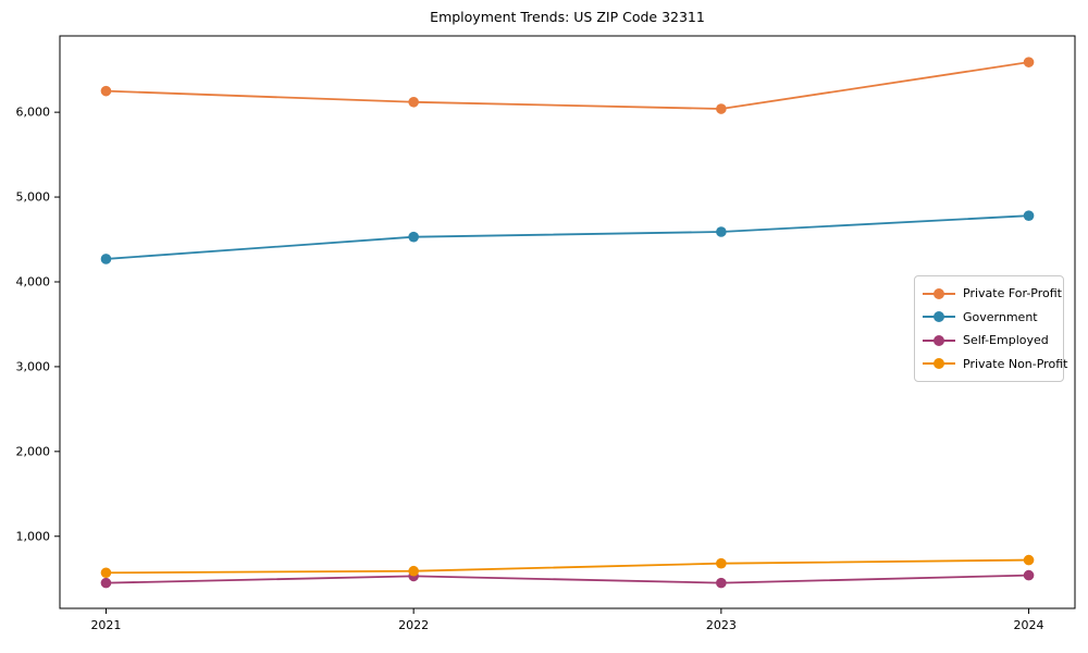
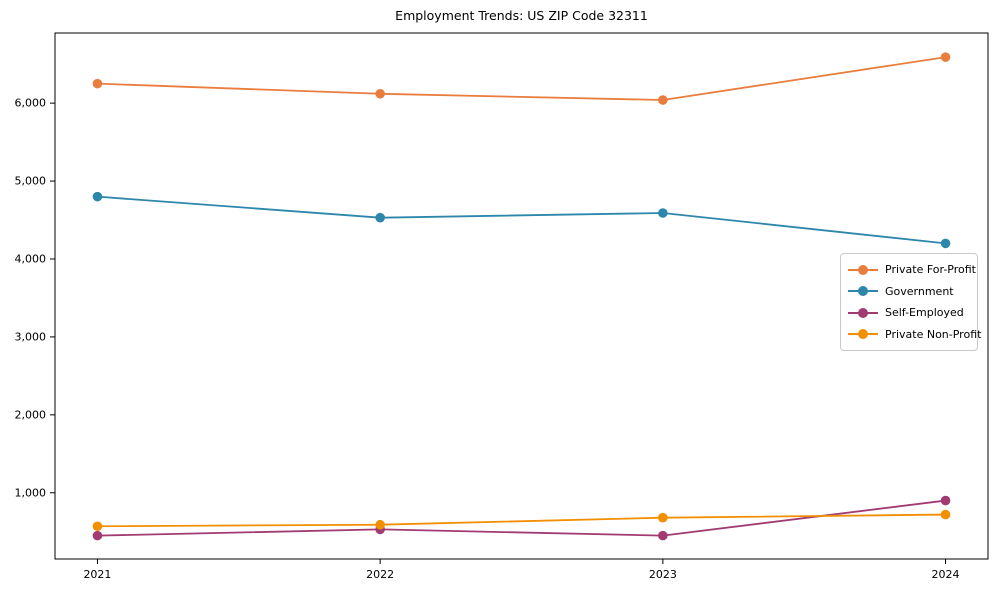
Government/2021: 4300 -> 4800
Government/2024: 4800 -> 4200
Self-Employed/2024: 500 -> 900
